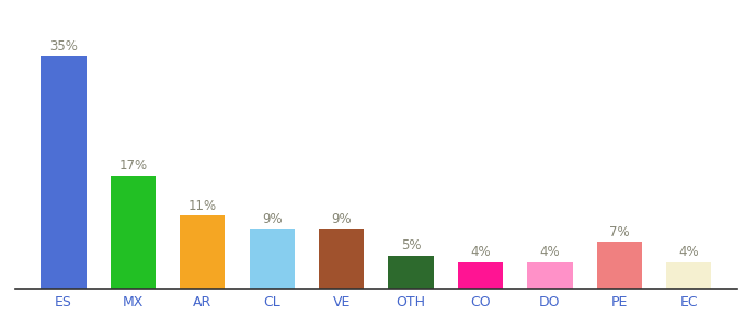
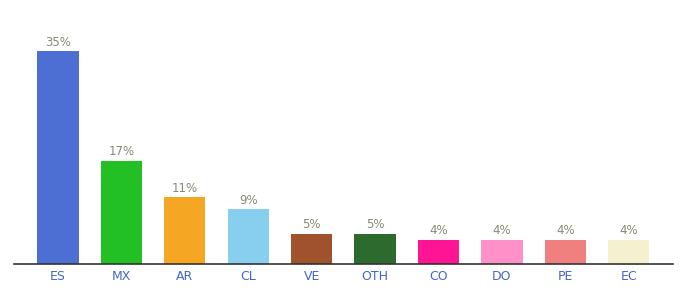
VE: 9% -> 5%
PE: 7% -> 4%
